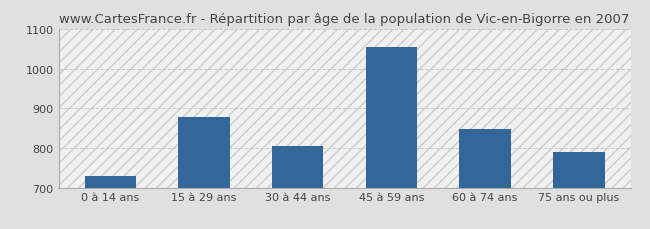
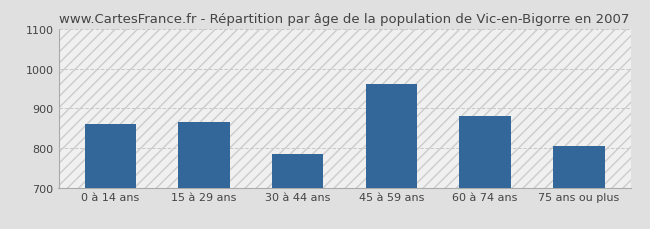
0 à 14 ans: 730 -> 860
15 à 29 ans: 878 -> 865
30 à 44 ans: 805 -> 785
45 à 59 ans: 1055 -> 960
60 à 74 ans: 848 -> 880
75 ans ou plus: 790 -> 805
